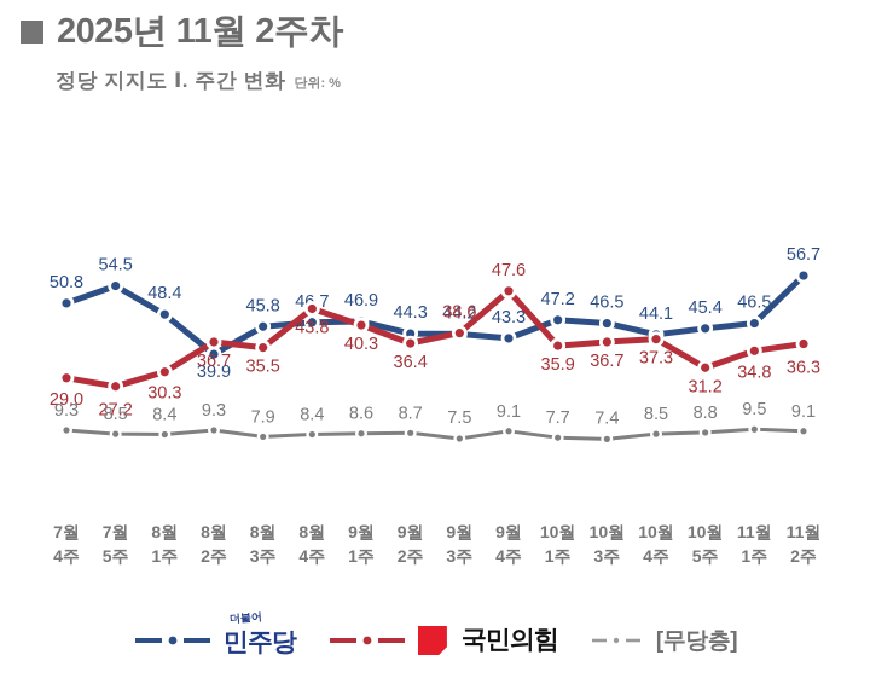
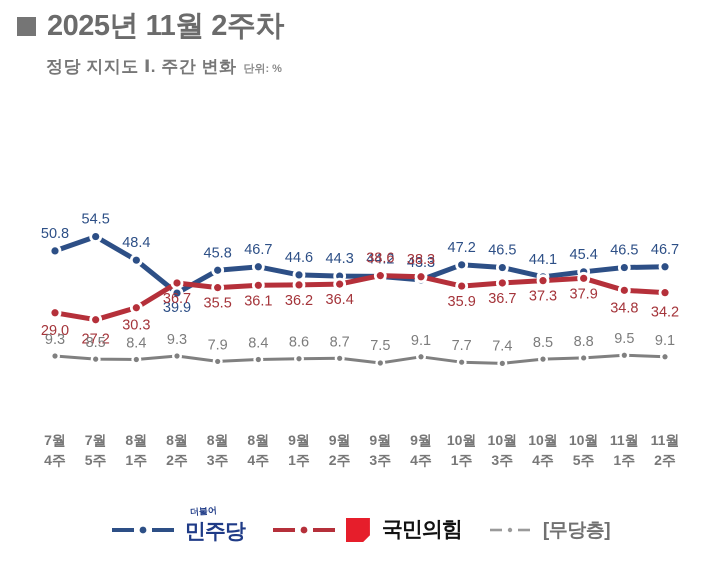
국민의힘/8월 4주: 43.8 -> 36.1
더불어민주당/9월 1주: 46.9 -> 44.6
국민의힘/9월 1주: 40.3 -> 36.2
국민의힘/9월 4주: 47.6 -> 38.3
국민의힘/10월 5주: 31.2 -> 37.9
더불어민주당/11월 2주: 56.7 -> 46.7
국민의힘/11월 2주: 36.3 -> 34.2
